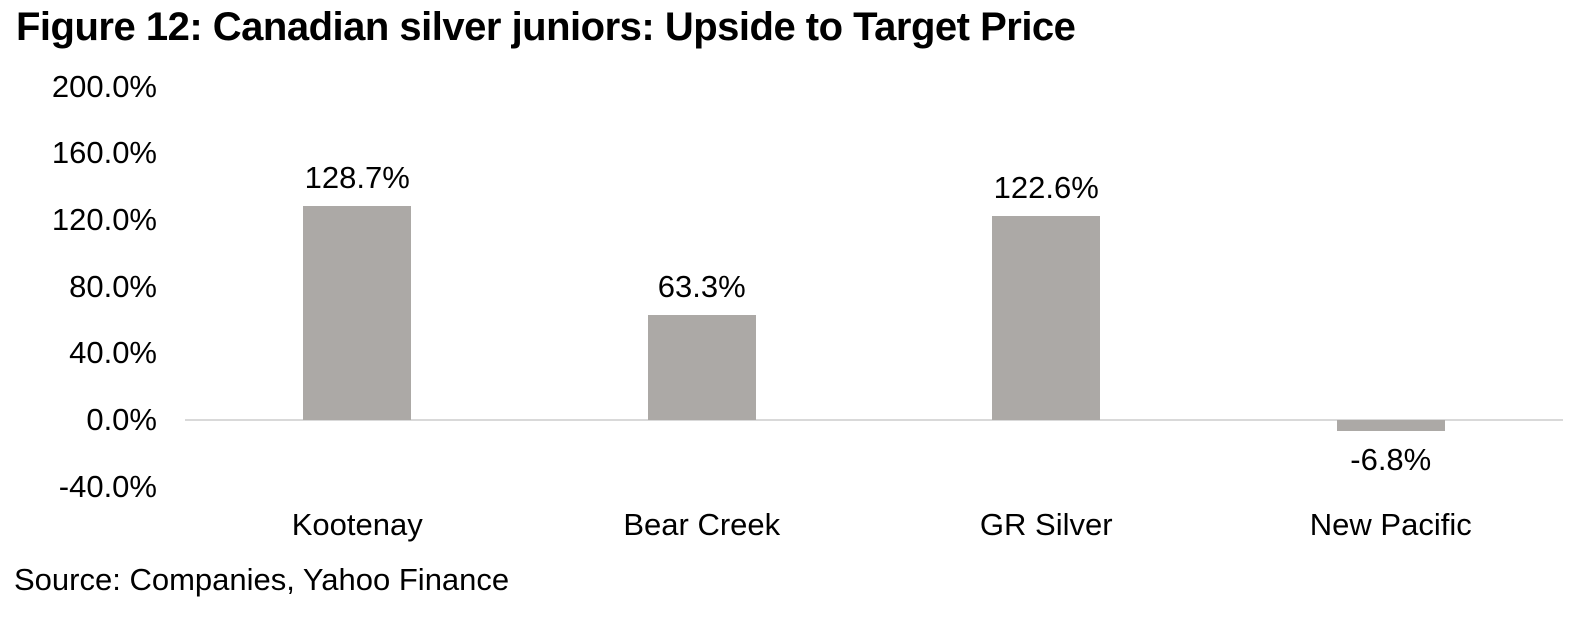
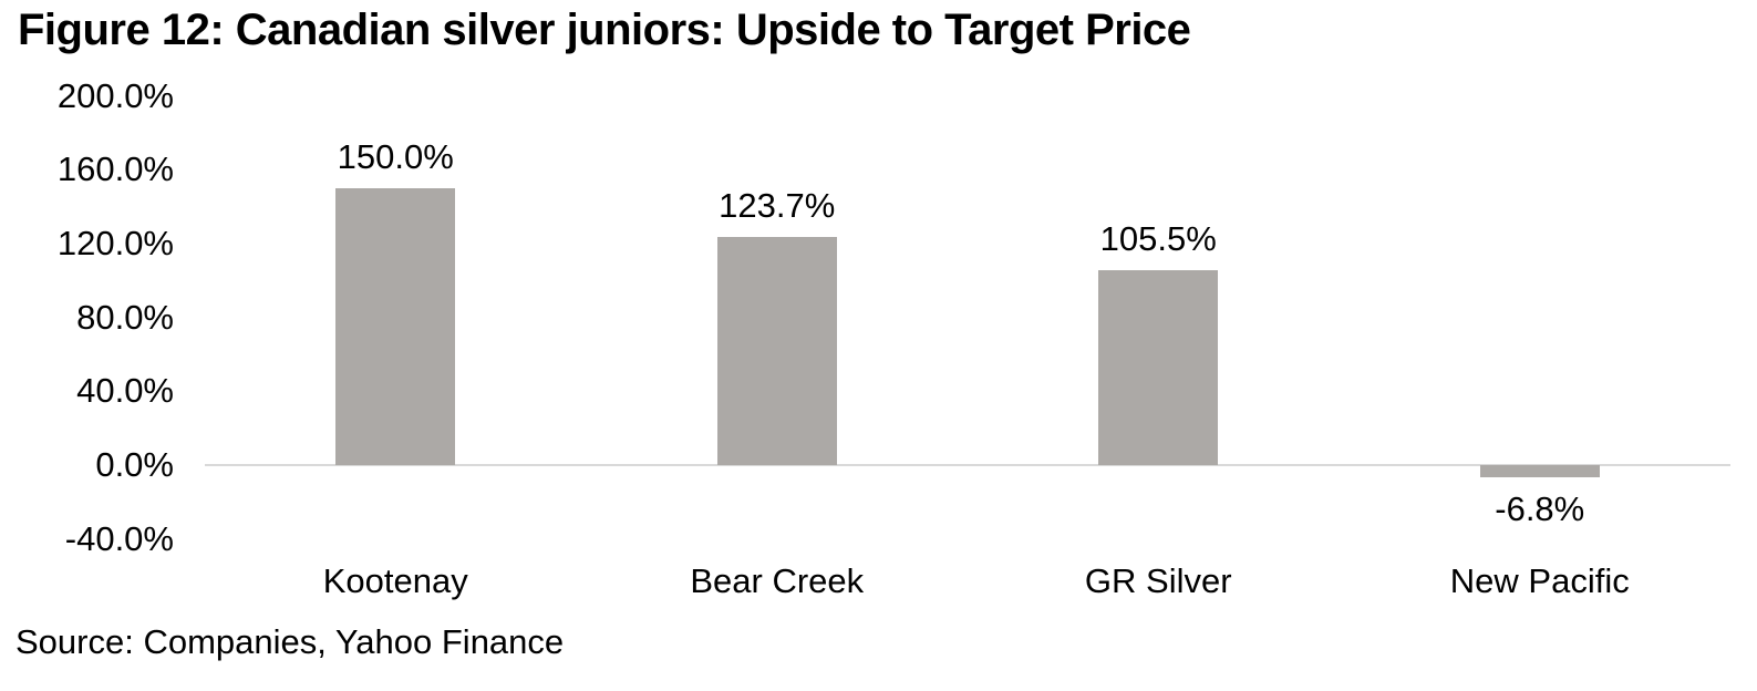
Kootenay: 128.7% -> 150.0%
Bear Creek: 63.3% -> 123.7%
GR Silver: 122.6% -> 105.5%
